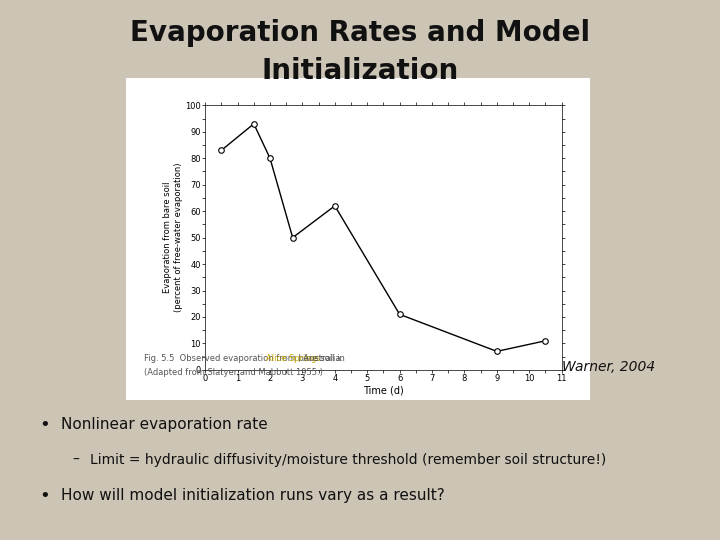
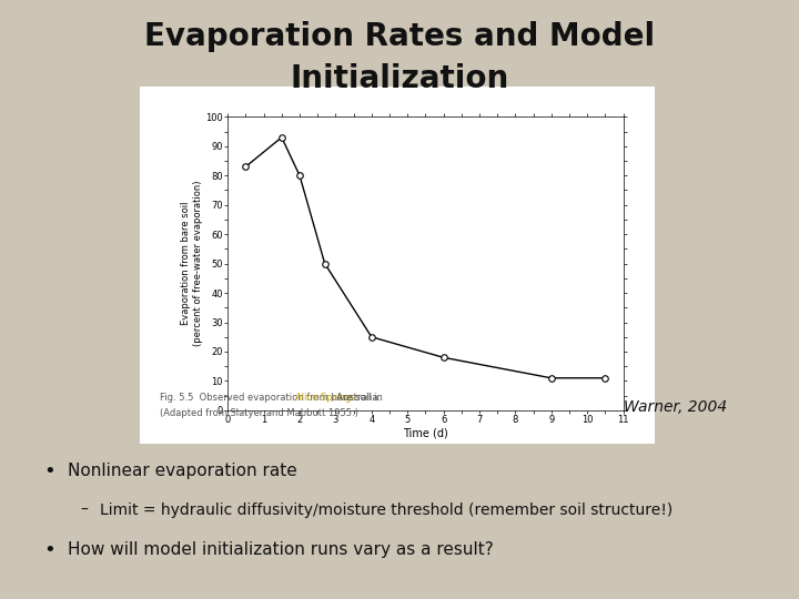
4: 62 -> 25
6: 21 -> 18
9: 7 -> 11
